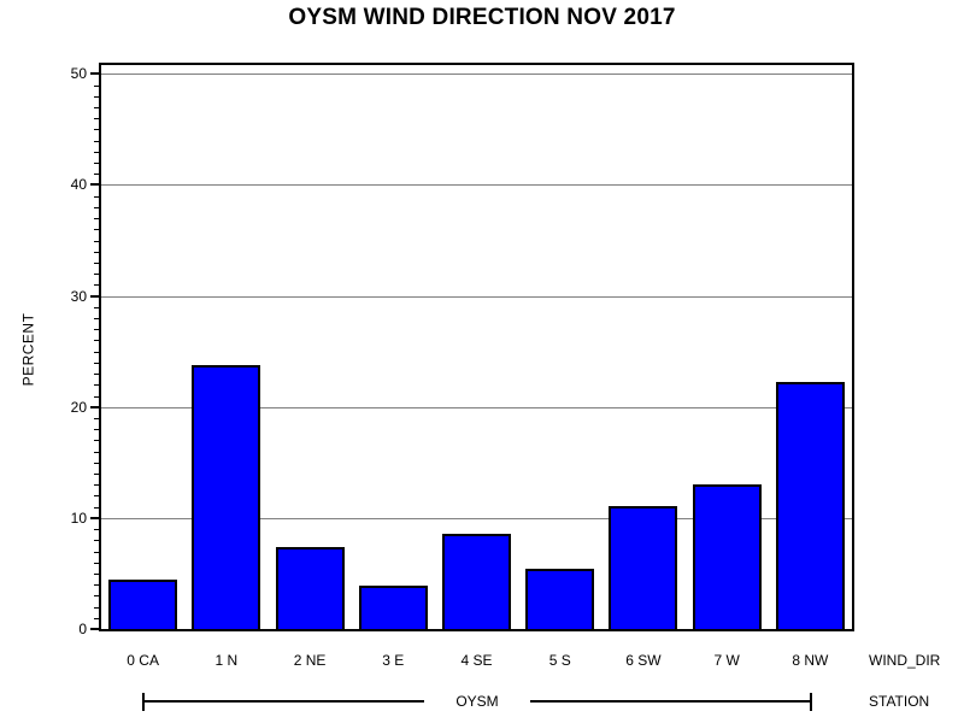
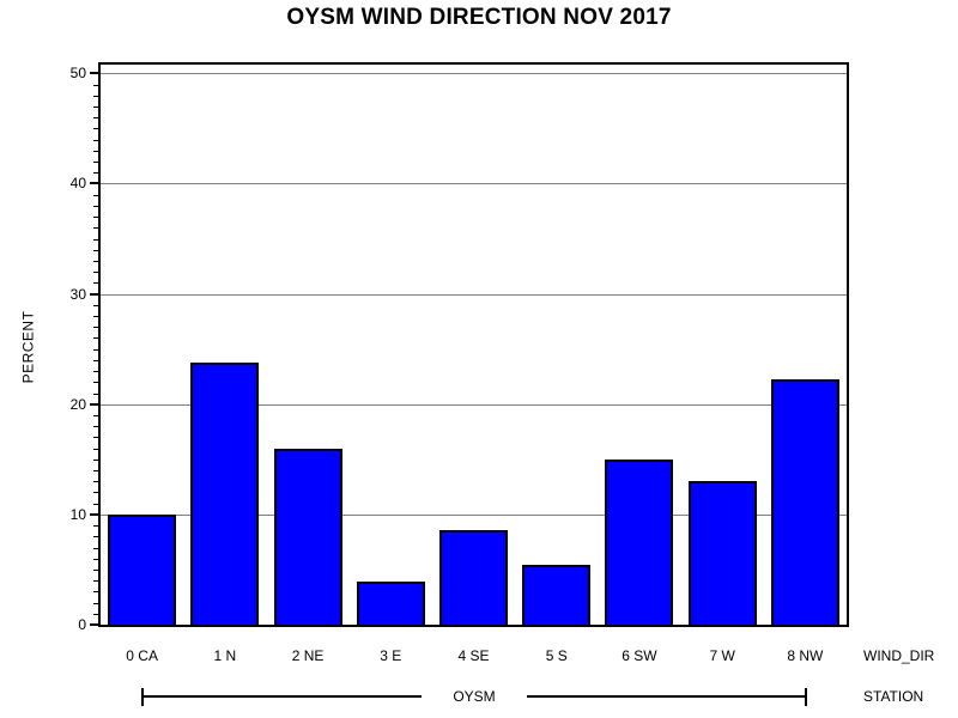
0 CA: 4 -> 10
2 NE: 7 -> 16
6 SW: 11 -> 15
